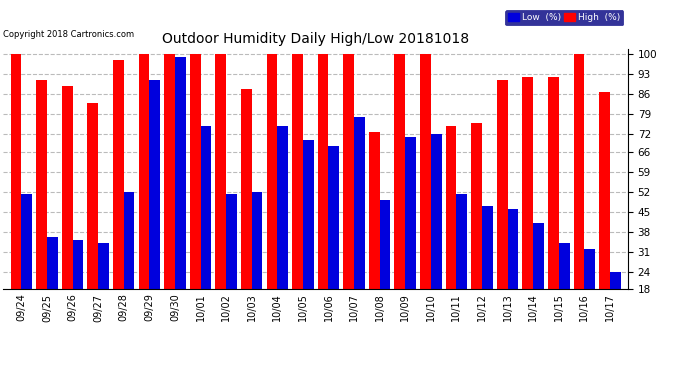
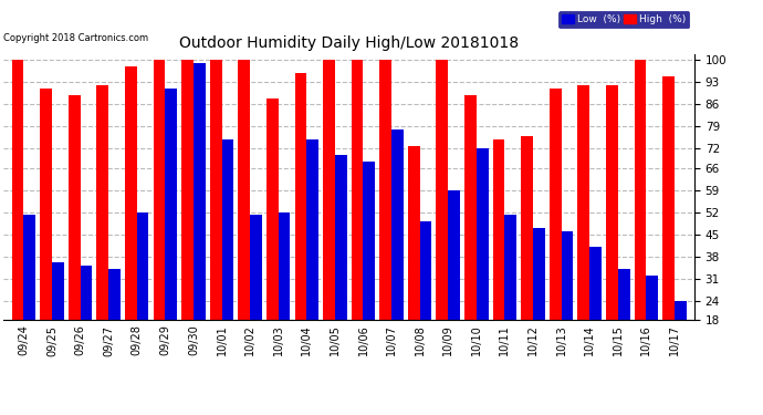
High (%)/09/27: 83 -> 92
High (%)/10/04: 100 -> 96
Low (%)/10/09: 71 -> 59
High (%)/10/10: 100 -> 89
High (%)/10/17: 87 -> 95
